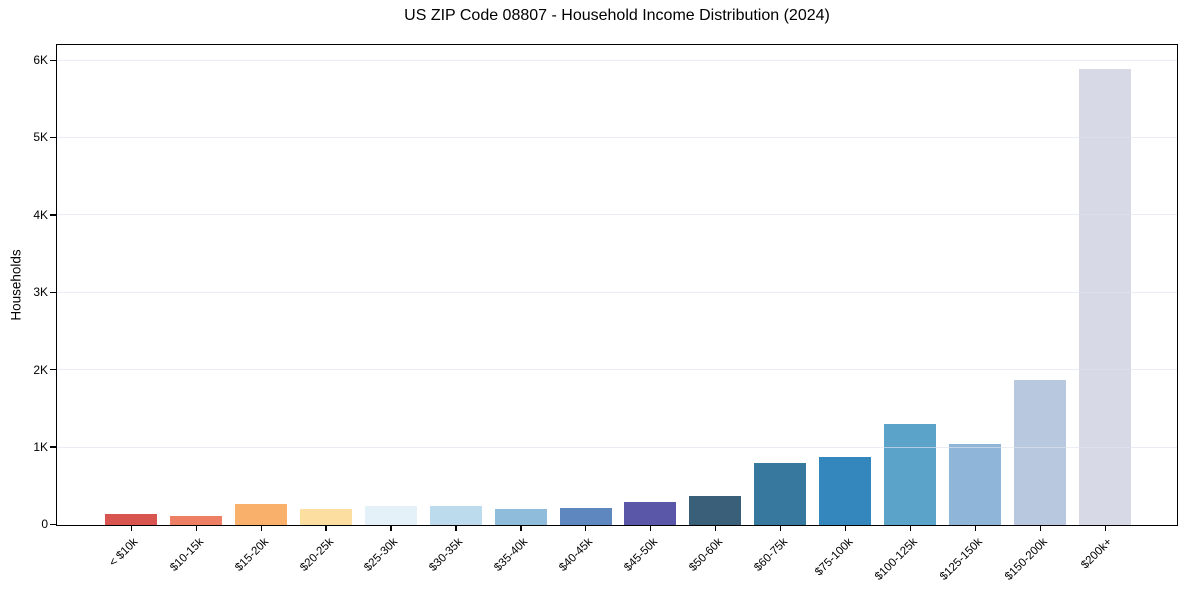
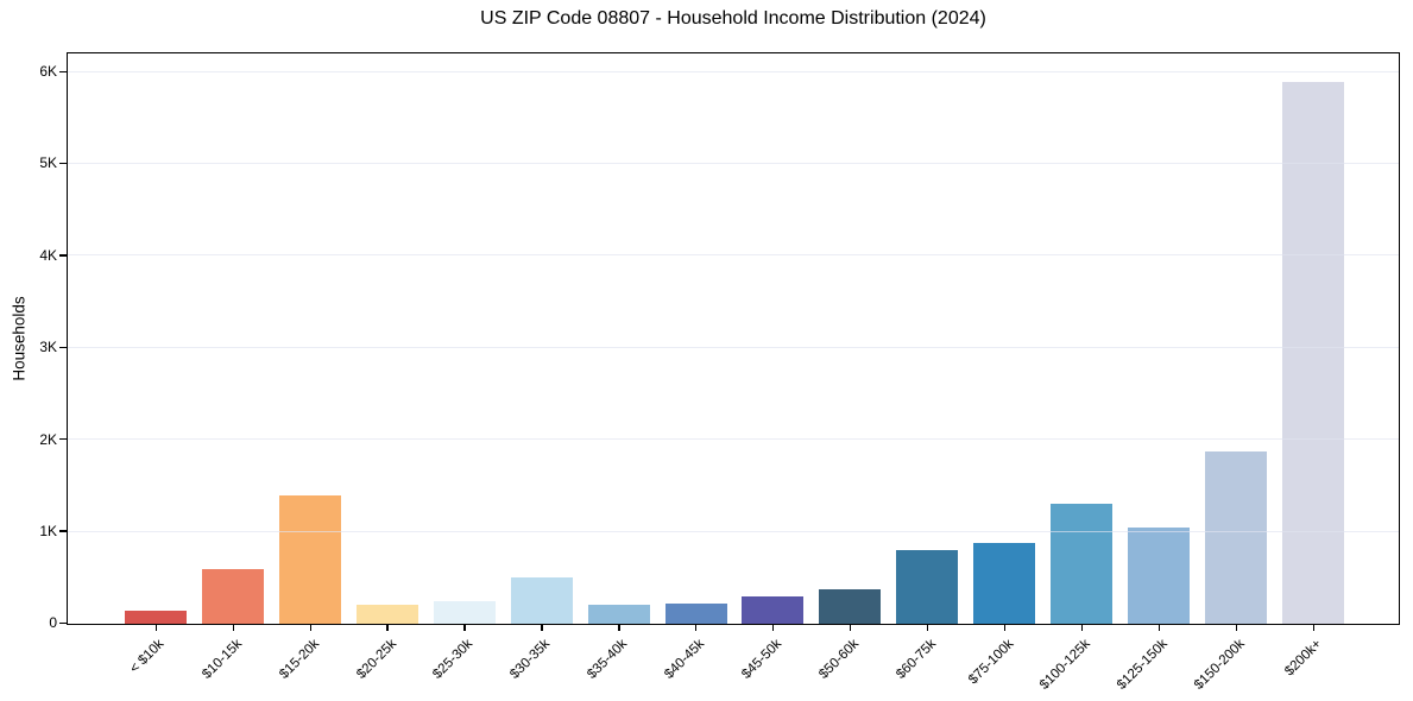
$10-15k: 0.1K -> 0.6K
$15-20k: 0.3K -> 1.4K
$30-35k: 0.2K -> 0.5K
